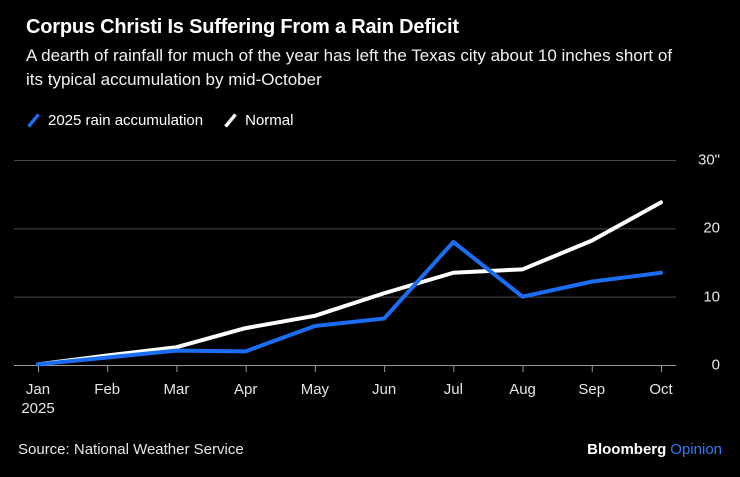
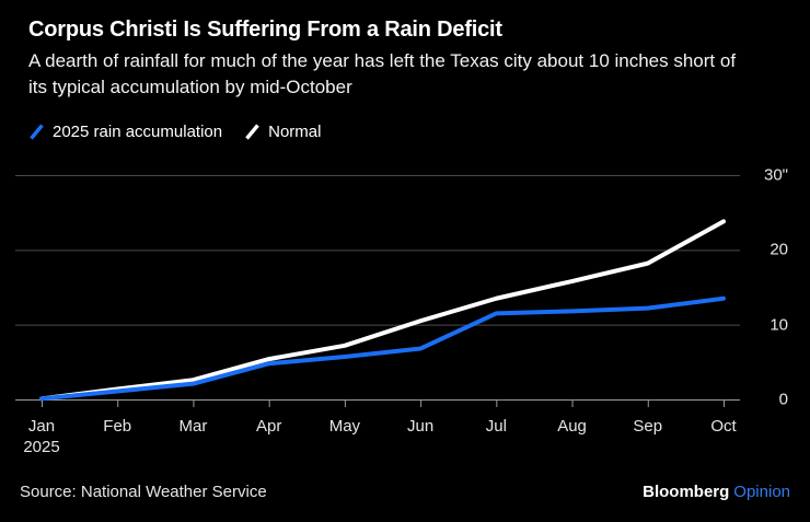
2025 rain accumulation/Apr: 2 -> 5
2025 rain accumulation/Jul: 18 -> 12
2025 rain accumulation/Aug: 10 -> 12
Normal/Aug: 14 -> 16
